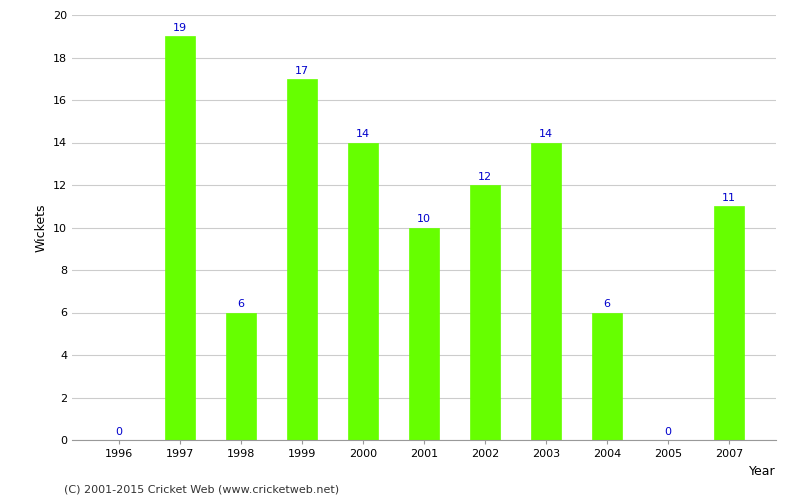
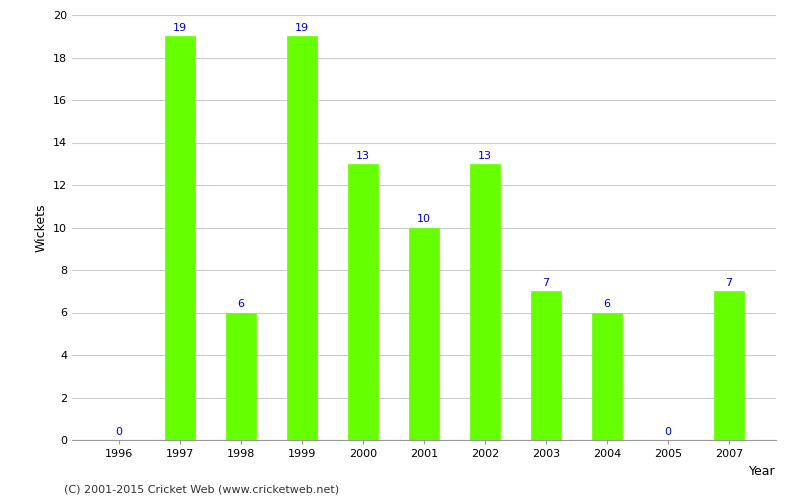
1999: 17 -> 19
2000: 14 -> 13
2002: 12 -> 13
2003: 14 -> 7
2007: 11 -> 7
